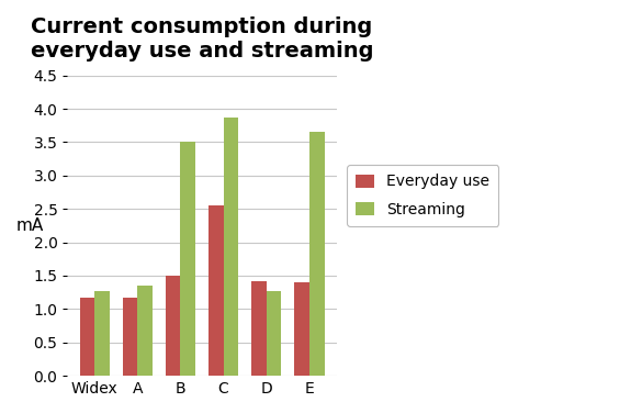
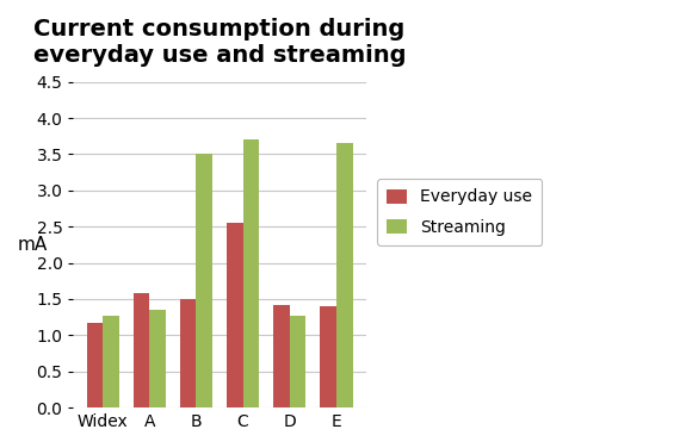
Everyday use/A: 1.17 -> 1.58
Streaming/C: 3.87 -> 3.70
